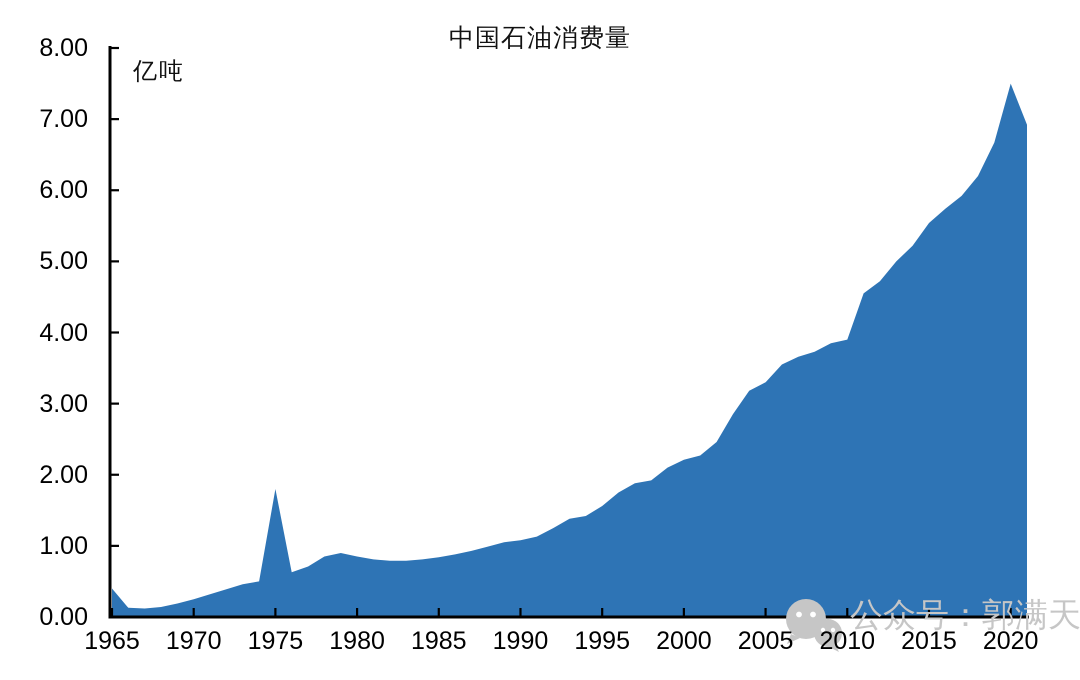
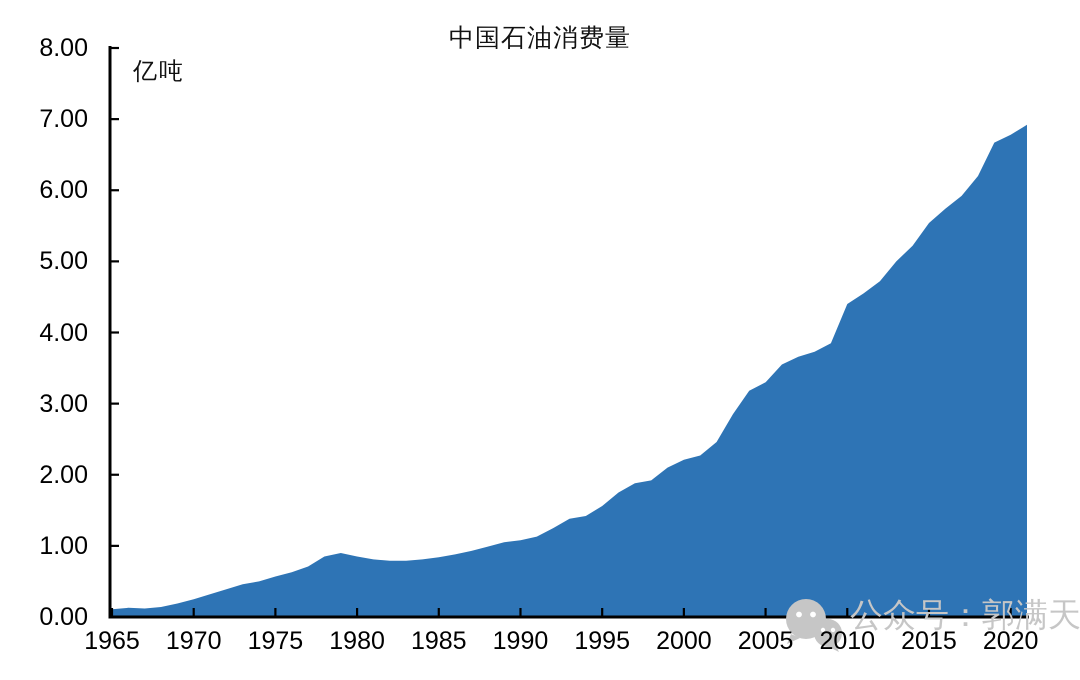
1965: 0.4 -> 0.1
1975: 1.8 -> 0.6
2010: 3.9 -> 4.4
2020: 7.5 -> 6.8
